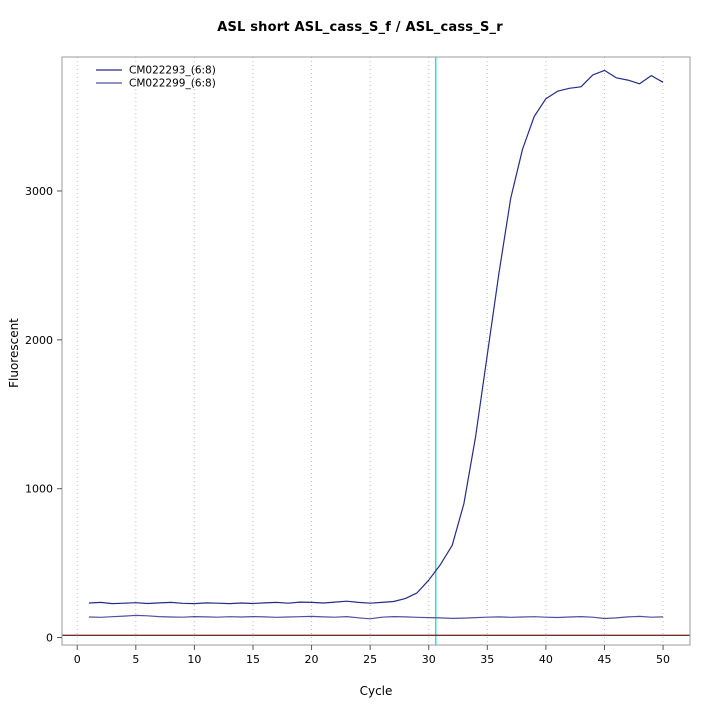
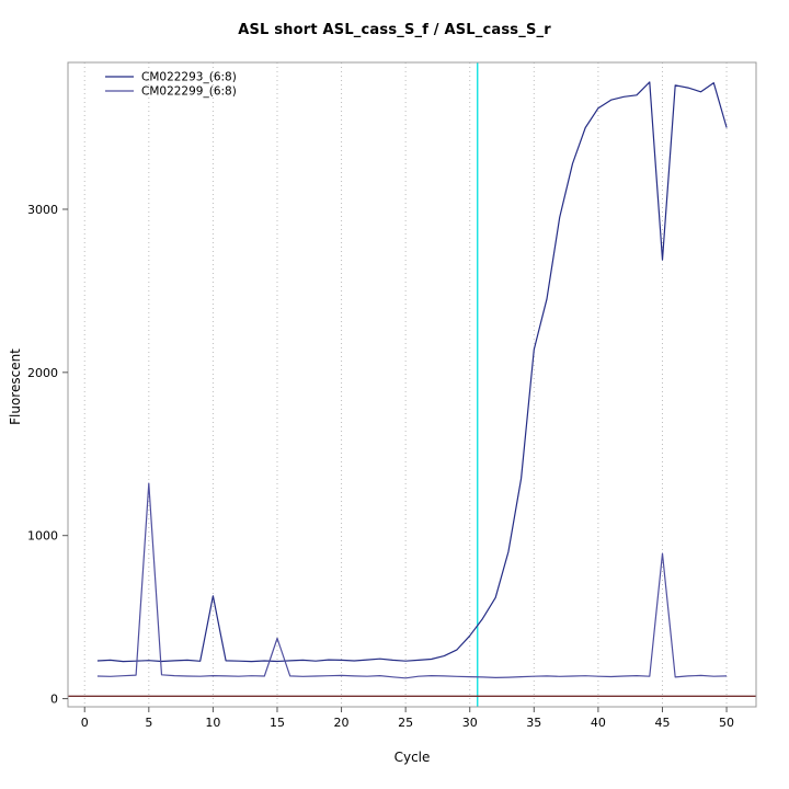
CM022299_(6:8)/5: 150 -> 1320
CM022293_(6:8)/10: 230 -> 630
CM022299_(6:8)/15: 140 -> 370
CM022293_(6:8)/35: 1900 -> 2140
CM022293_(6:8)/45: 3810 -> 2690
CM022299_(6:8)/45: 130 -> 890
CM022293_(6:8)/50: 3730 -> 3500
